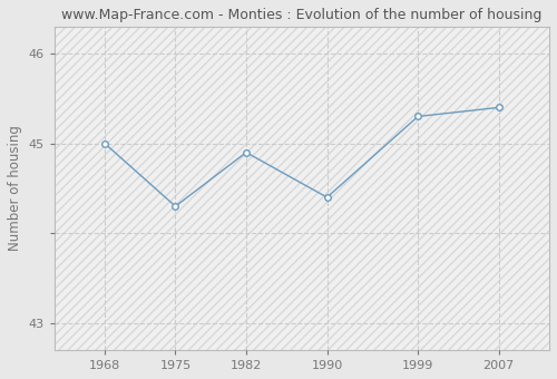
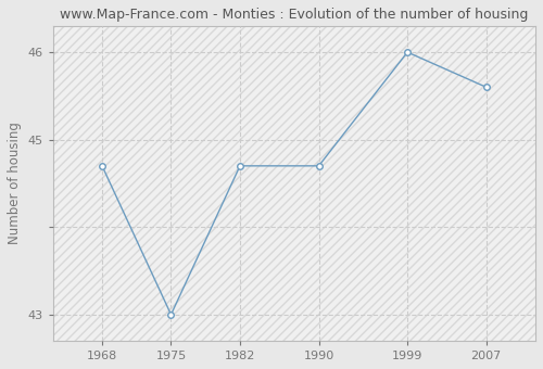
1968: 45.0 -> 44.7
1975: 44.3 -> 43.0
1982: 44.9 -> 44.7
1990: 44.4 -> 44.7
1999: 45.3 -> 46.0
2007: 45.4 -> 45.6
